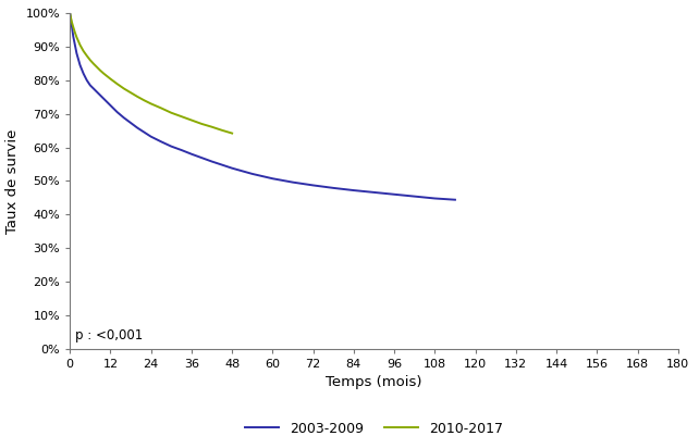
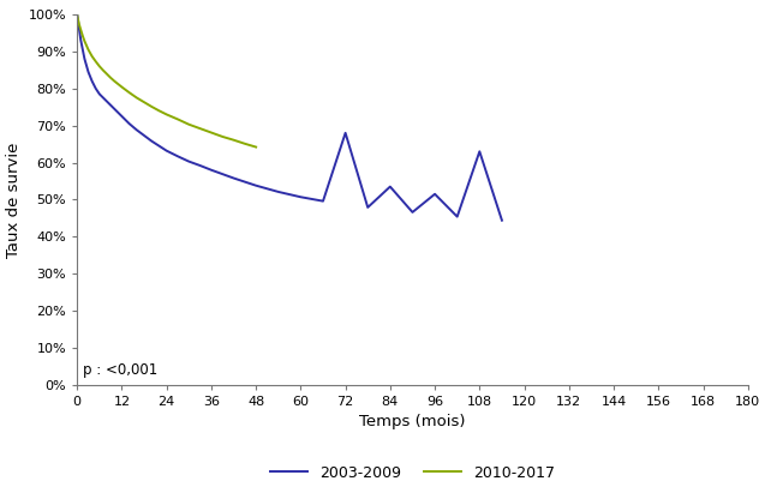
2003-2009/72: 48.7% -> 68.0%
2003-2009/84: 47.2% -> 53.5%
2003-2009/96: 46.0% -> 51.5%
2003-2009/108: 44.8% -> 63.0%
